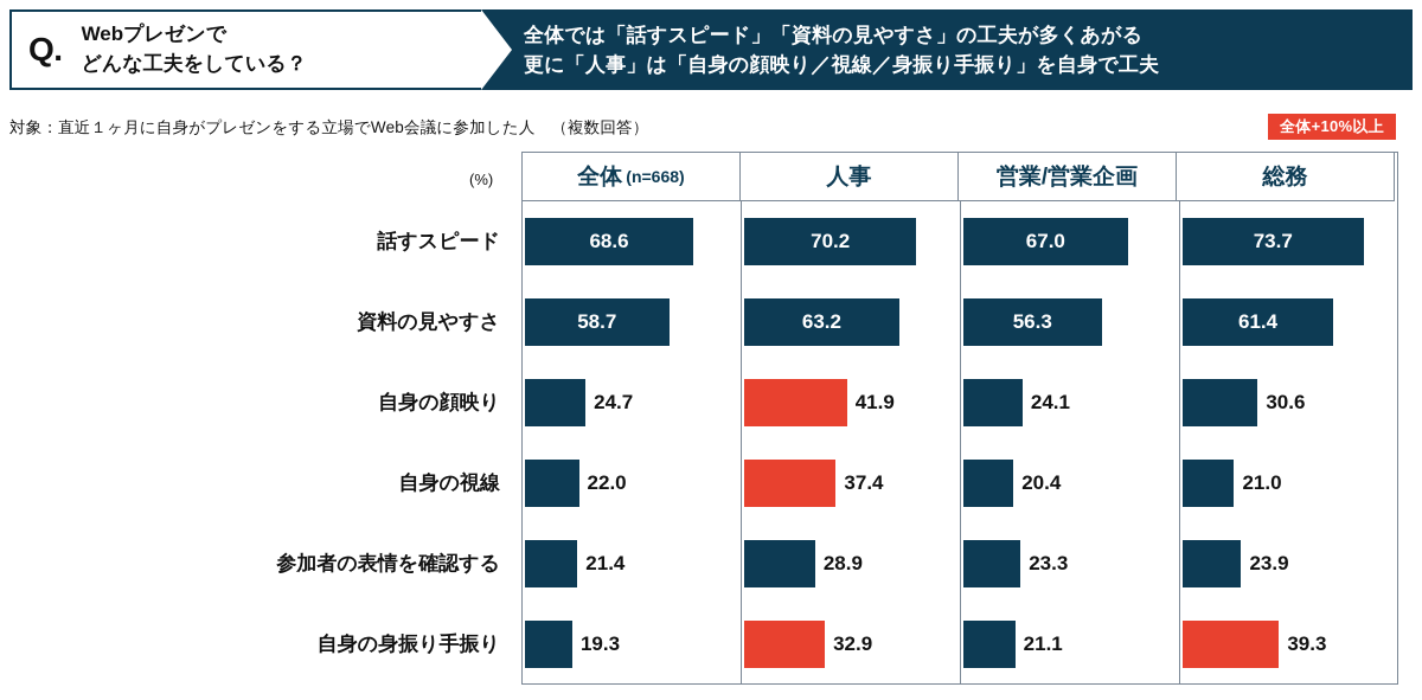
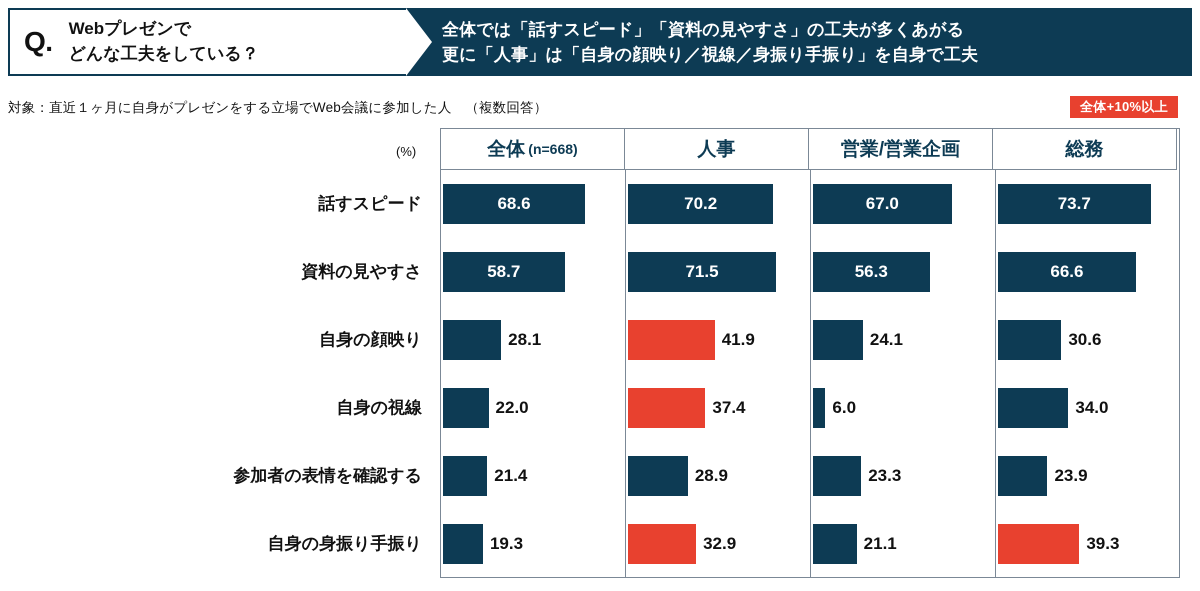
人事/資料の見やすさ: 63.2 -> 71.5
総務/資料の見やすさ: 61.4 -> 66.6
全体/自身の顔映り: 24.7 -> 28.1
営業/営業企画/自身の視線: 20.4 -> 6.0
総務/自身の視線: 21.0 -> 34.0
